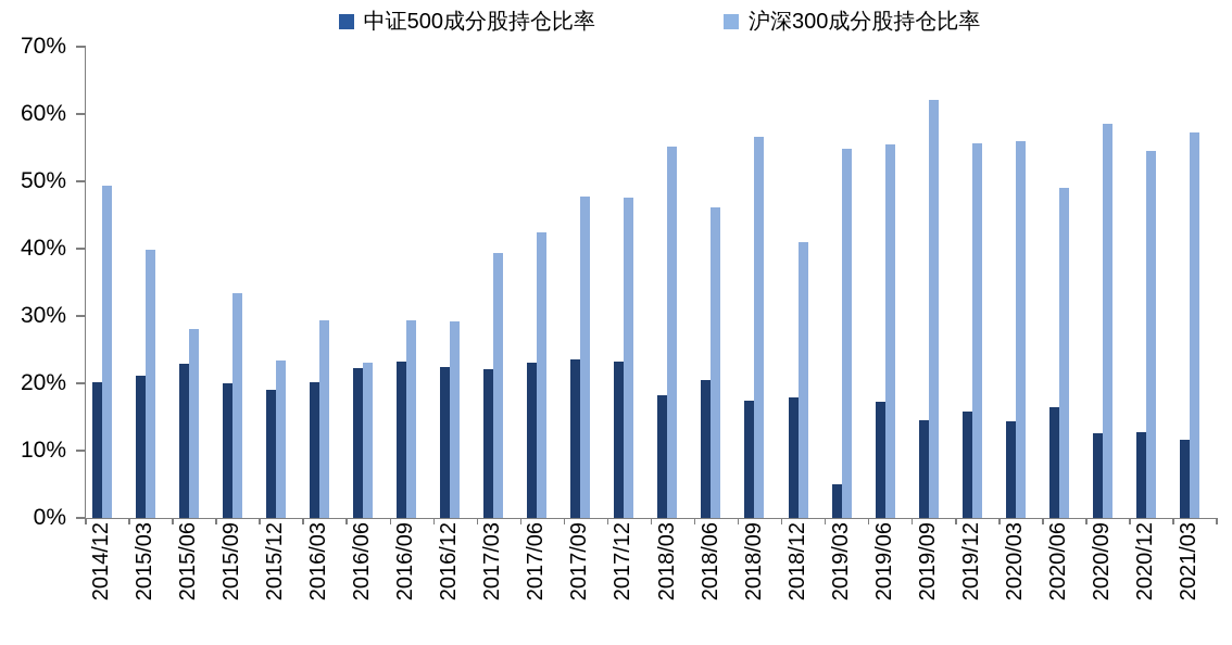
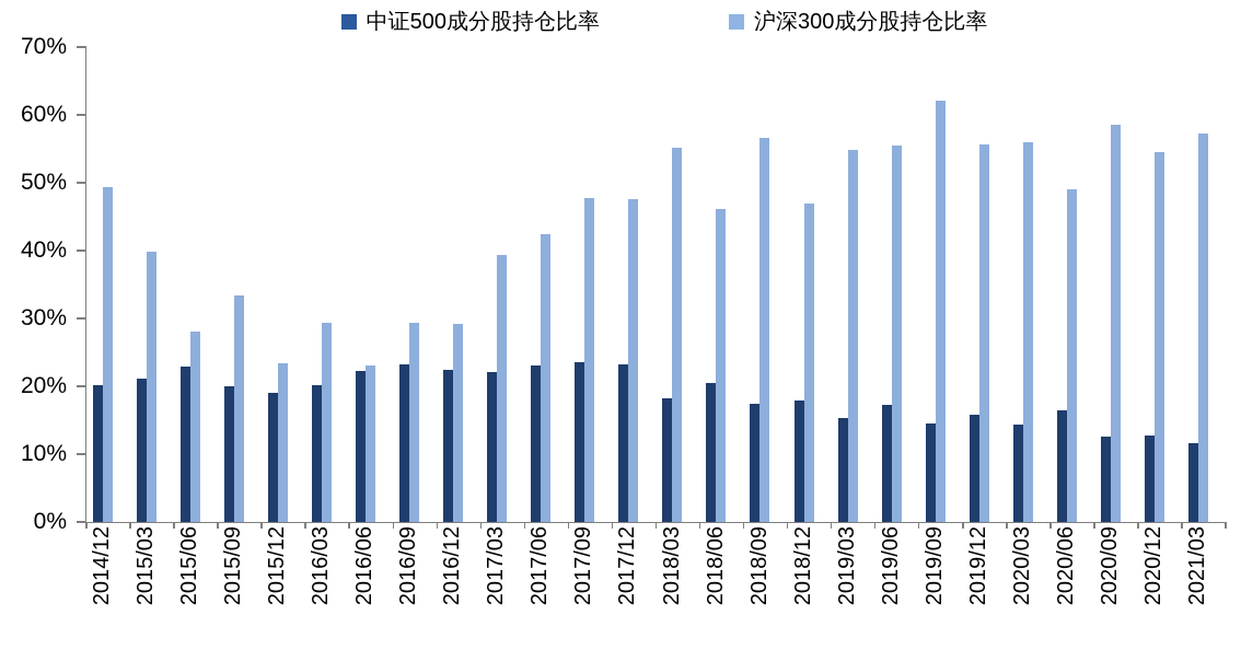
沪深300成分股持仓比率/2018/12: 41% -> 47%
中证500成分股持仓比率/2019/03: 5% -> 15%
